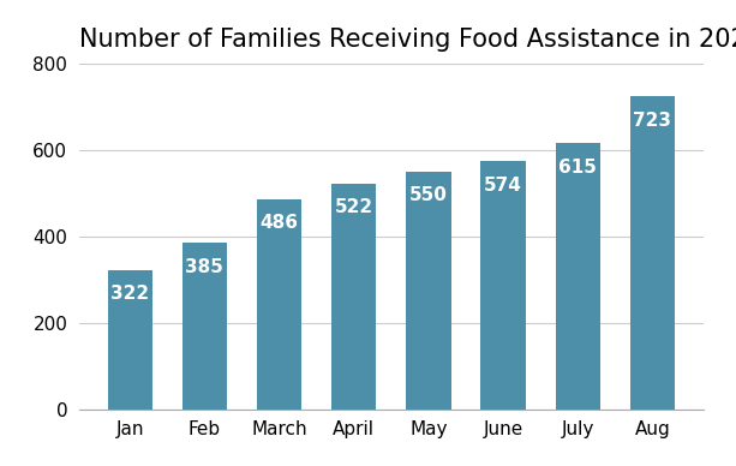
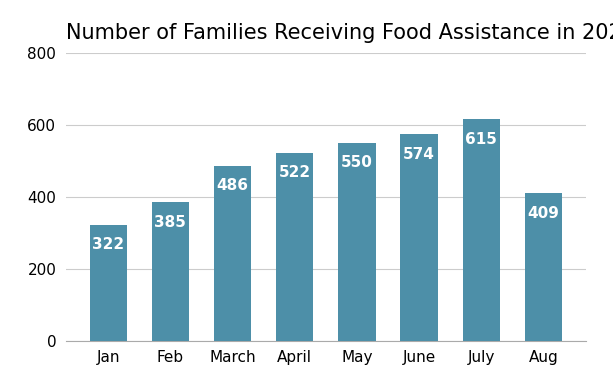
Aug: 723 -> 409
